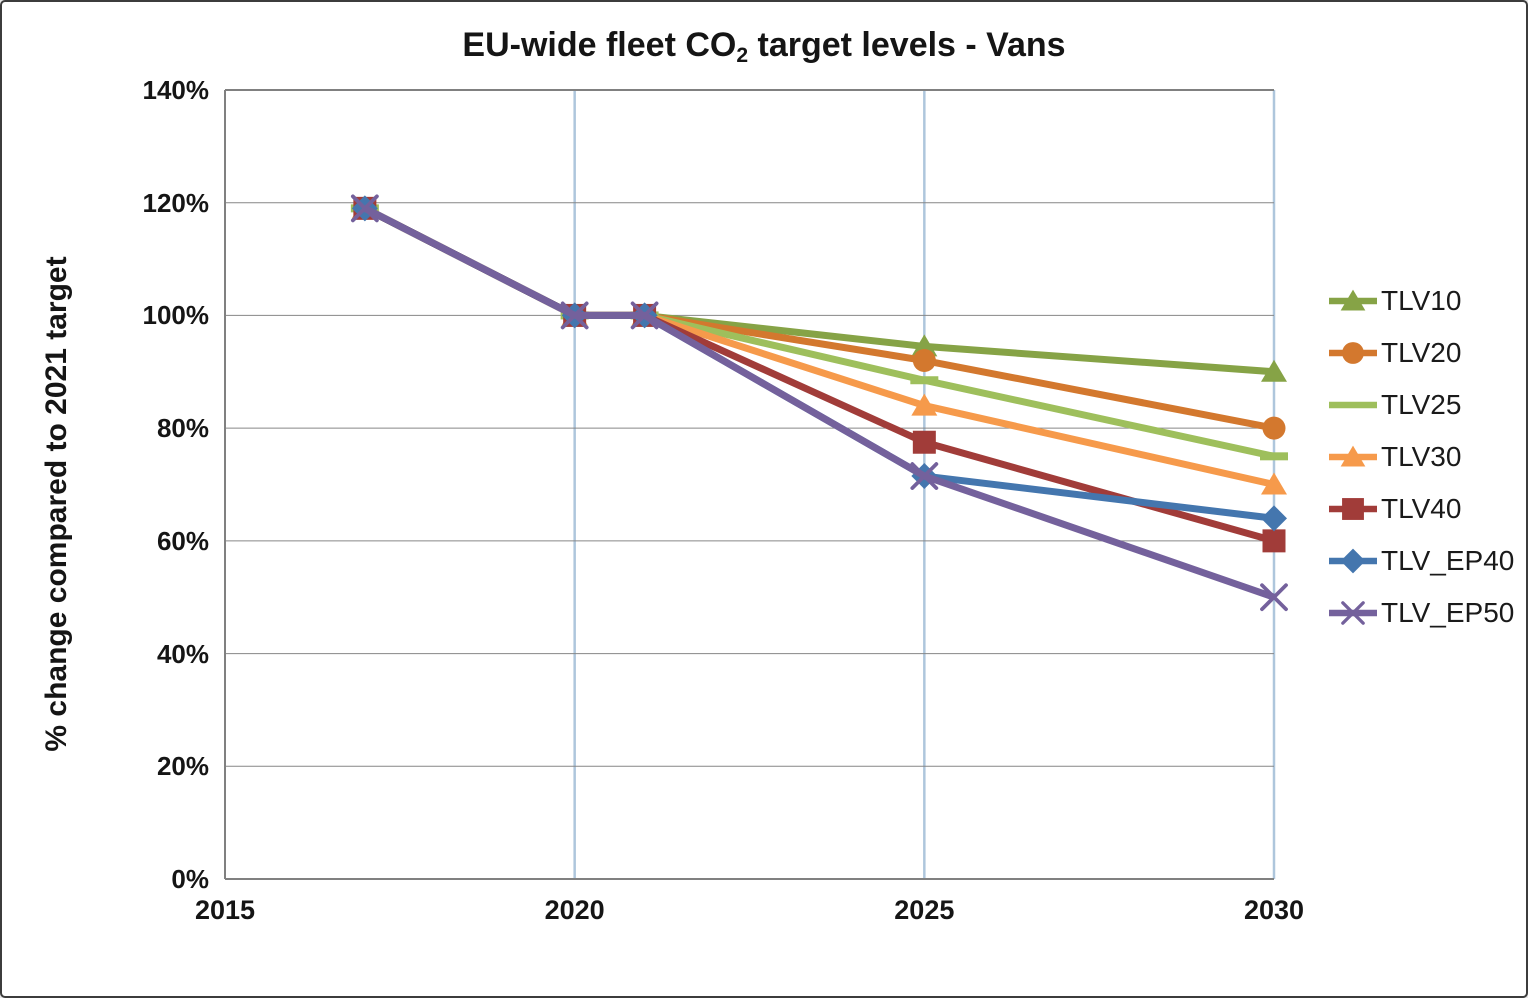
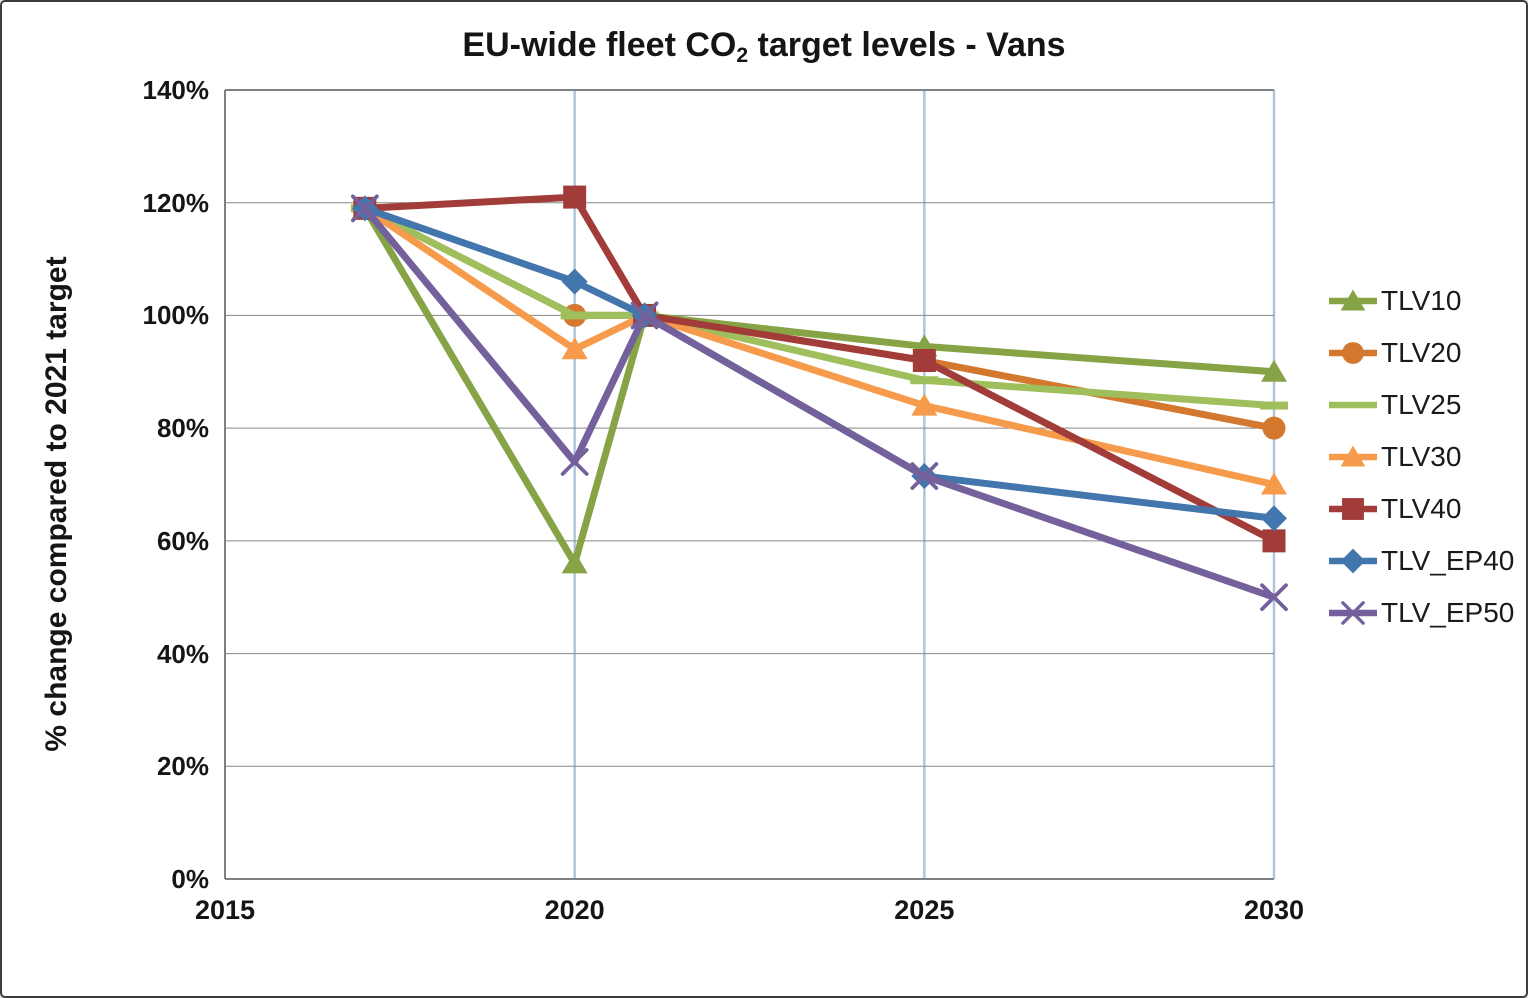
TLV10/2020: 100% -> 56%
TLV30/2020: 100% -> 94%
TLV40/2020: 100% -> 121%
TLV_EP40/2020: 100% -> 106%
TLV_EP50/2020: 100% -> 74%
TLV40/2025: 78% -> 92%
TLV25/2030: 75% -> 84%
